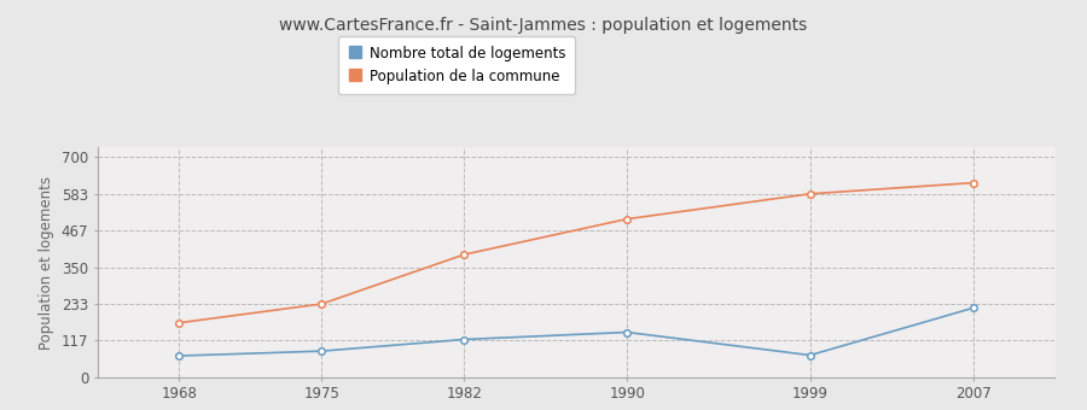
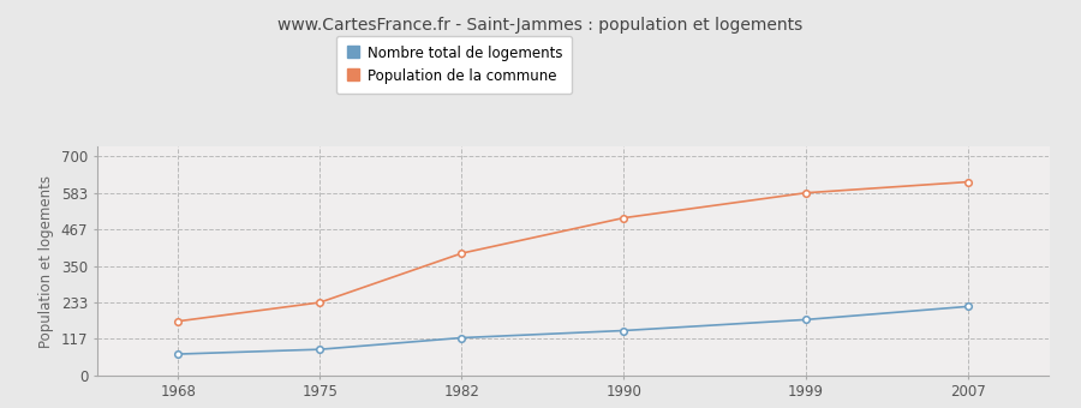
Nombre total de logements/1999: 70 -> 178
